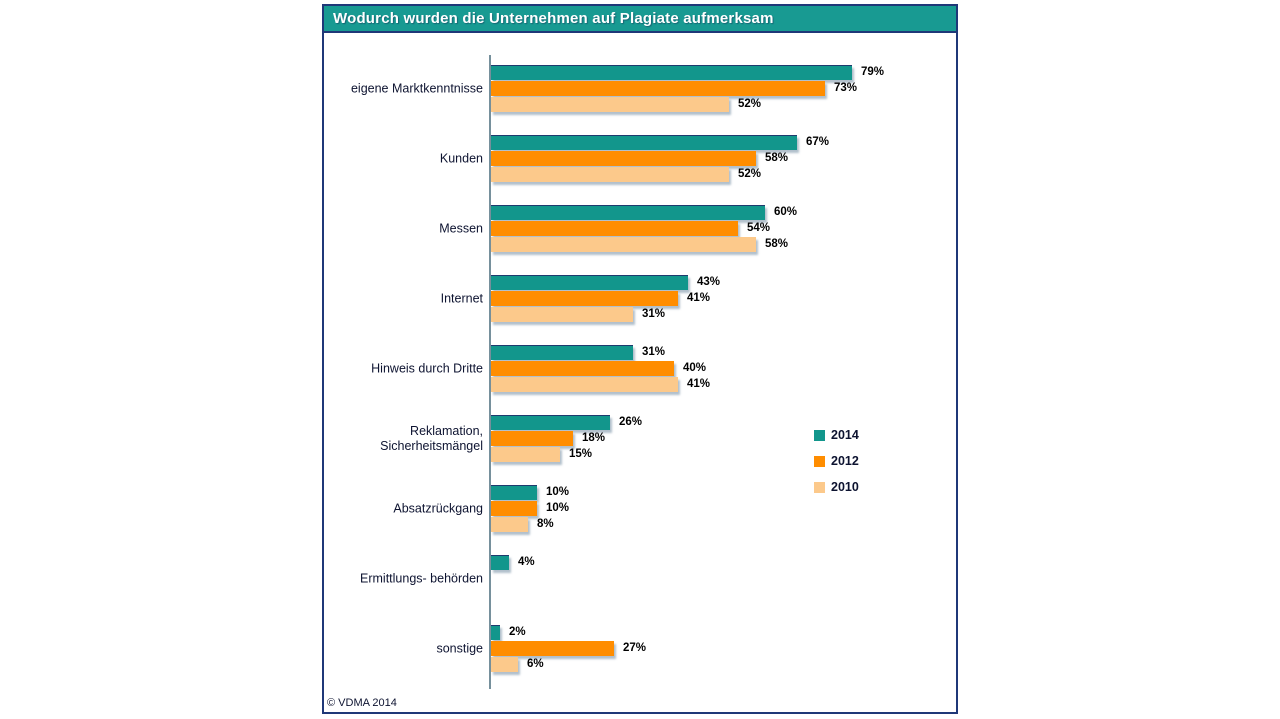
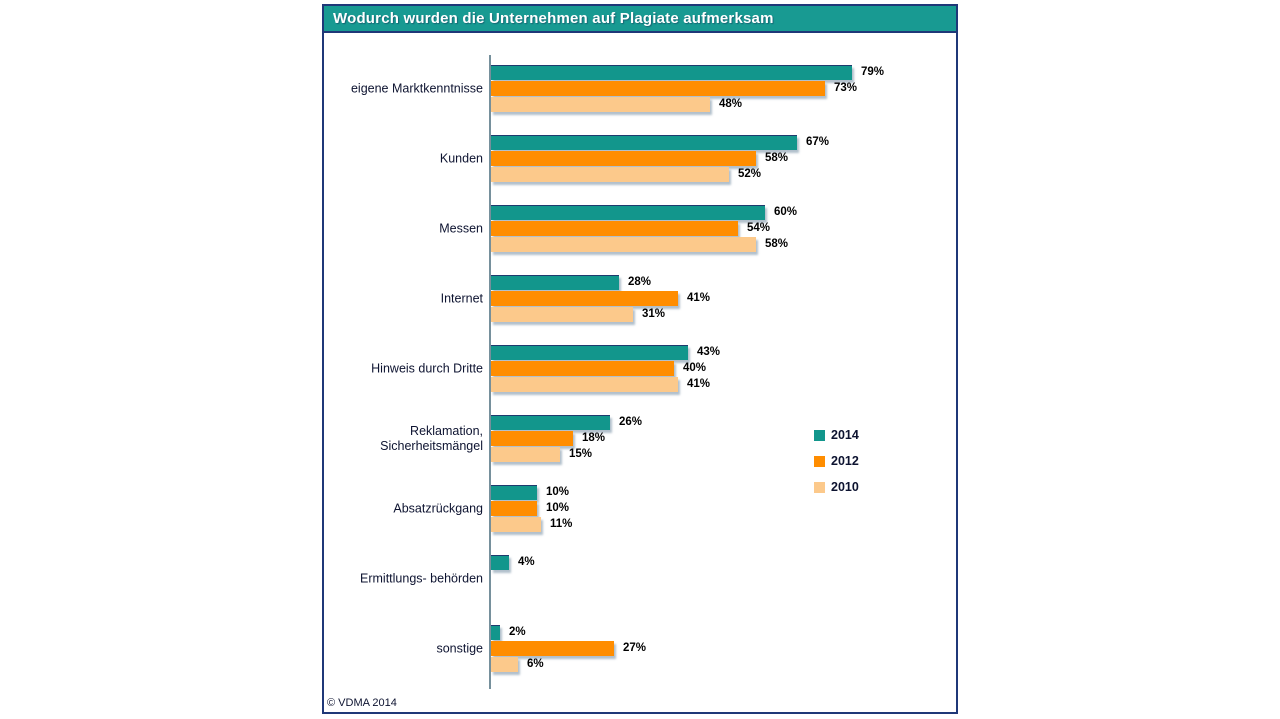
2010/eigene Marktkenntnisse: 52% -> 48%
2014/Internet: 43% -> 28%
2014/Hinweis durch Dritte: 31% -> 43%
2010/Absatzrückgang: 8% -> 11%
